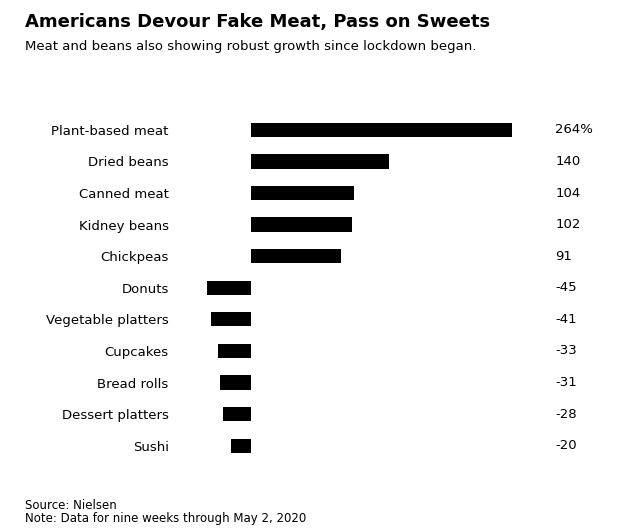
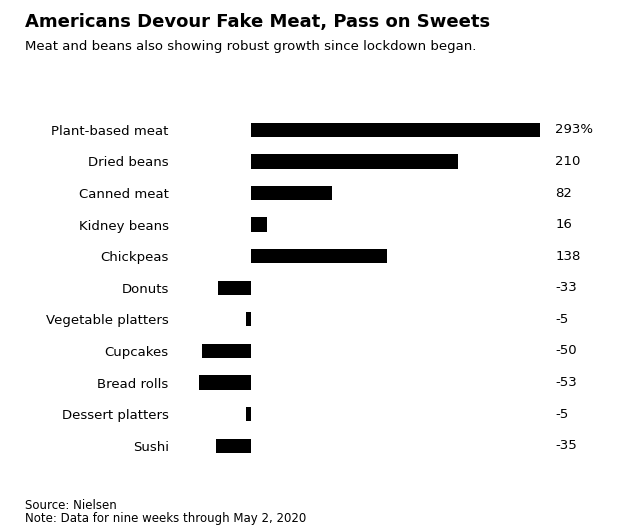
Plant-based meat: 264% -> 293%
Dried beans: 140 -> 210
Canned meat: 104 -> 82
Kidney beans: 102 -> 16
Chickpeas: 91 -> 138
Donuts: -45 -> -33
Vegetable platters: -41 -> -5
Cupcakes: -33 -> -50
Bread rolls: -31 -> -53
Dessert platters: -28 -> -5
Sushi: -20 -> -35
